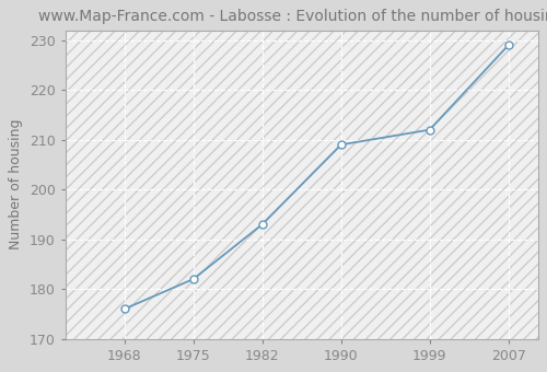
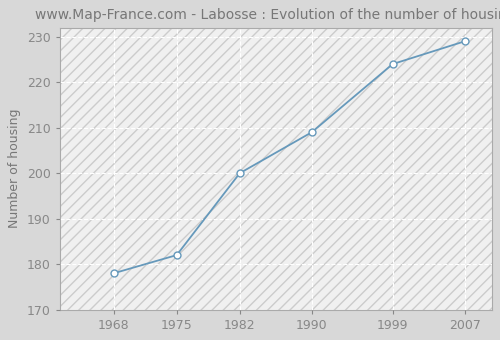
1968: 176 -> 178
1982: 193 -> 200
1999: 212 -> 224
